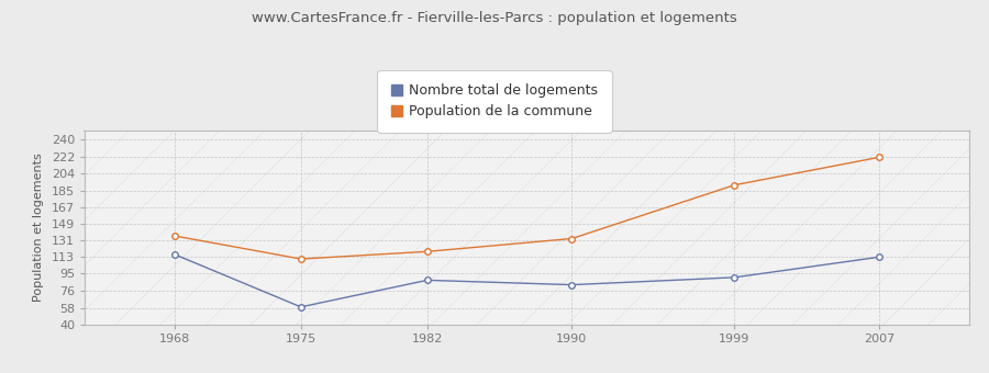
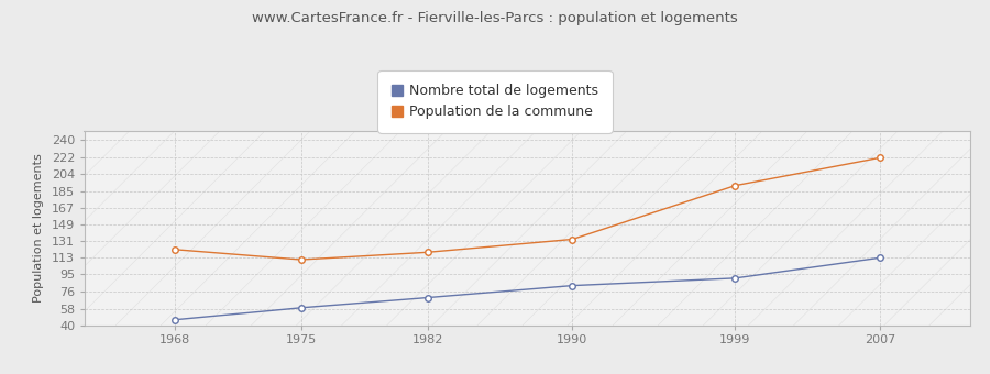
Nombre total de logements/1968: 116 -> 46
Population de la commune/1968: 136 -> 122
Nombre total de logements/1982: 88 -> 70
